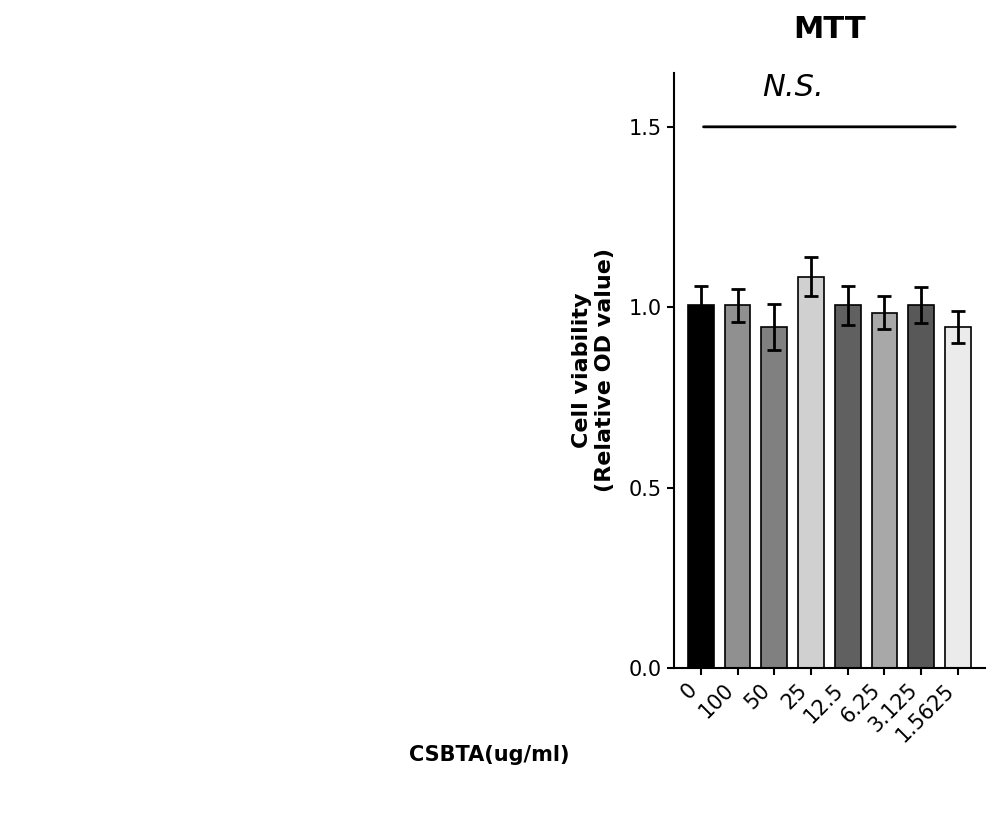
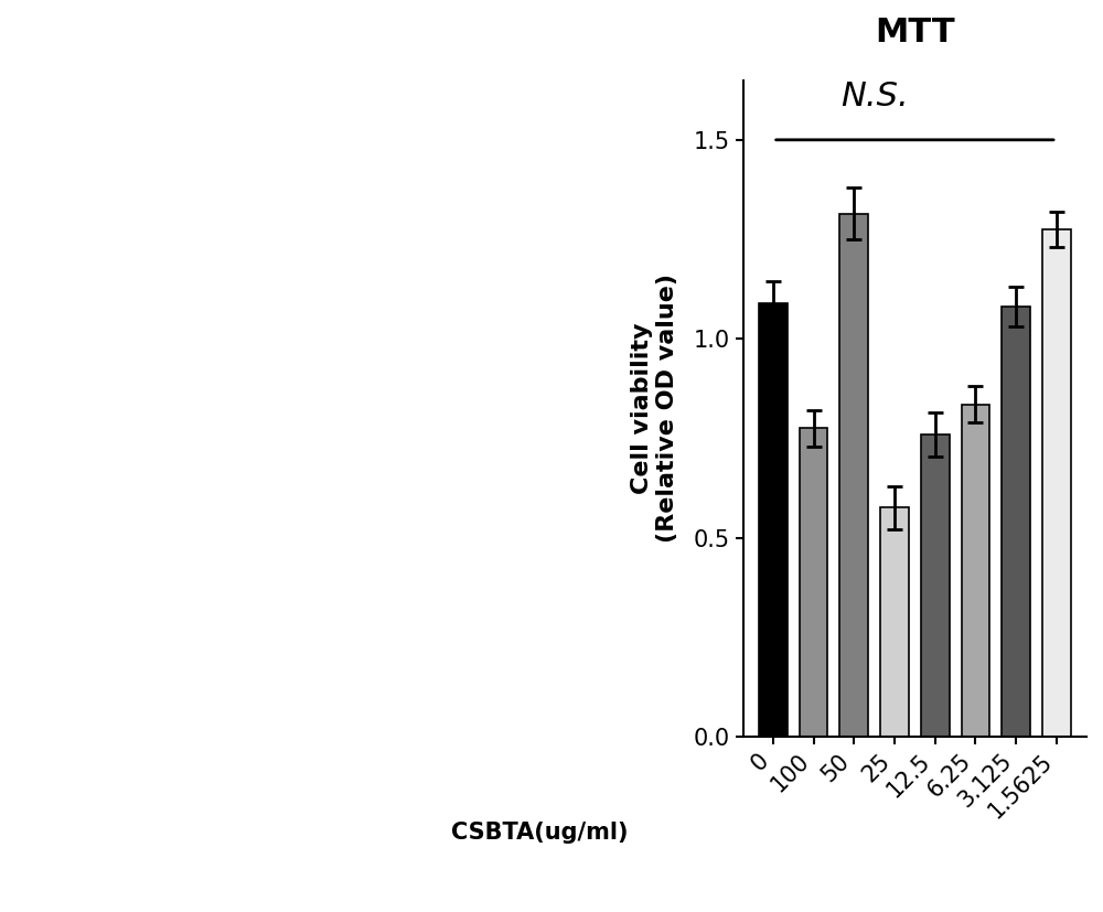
0: 1.005 -> 1.090
100: 1.005 -> 0.775
50: 0.945 -> 1.315
25: 1.085 -> 0.575
12.5: 1.005 -> 0.760
6.25: 0.985 -> 0.835
3.125: 1.005 -> 1.080
1.5625: 0.945 -> 1.275
